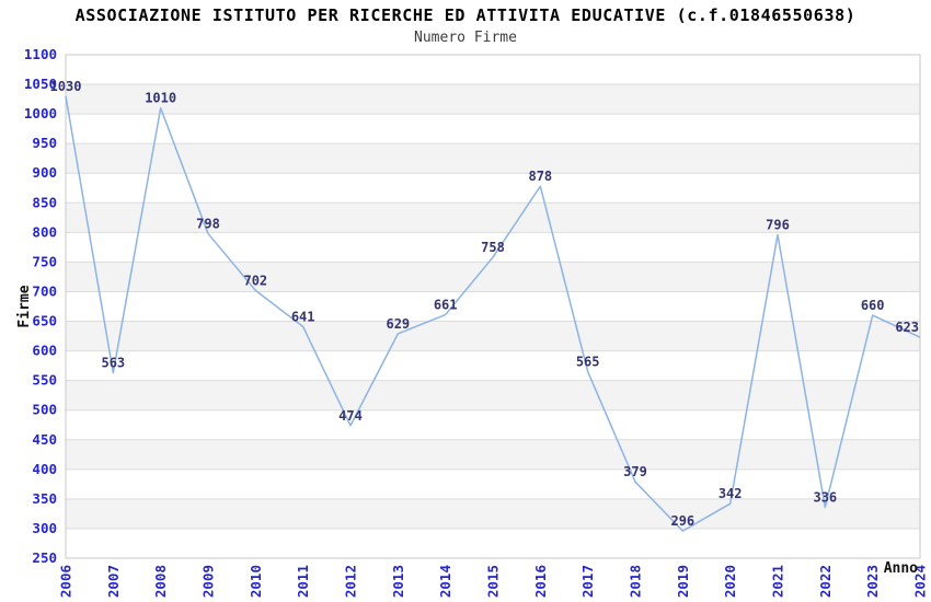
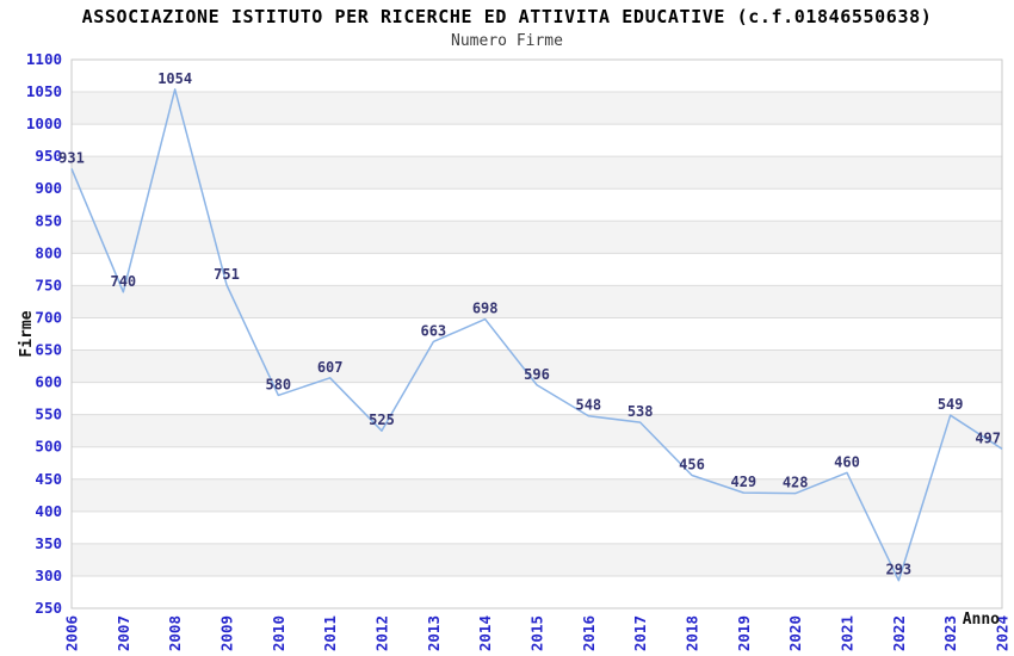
2006: 1030 -> 931
2007: 563 -> 740
2008: 1010 -> 1054
2009: 798 -> 751
2010: 702 -> 580
2011: 641 -> 607
2012: 474 -> 525
2013: 629 -> 663
2014: 661 -> 698
2015: 758 -> 596
2016: 878 -> 548
2017: 565 -> 538
2018: 379 -> 456
2019: 296 -> 429
2020: 342 -> 428
2021: 796 -> 460
2022: 336 -> 293
2023: 660 -> 549
2024: 623 -> 497
